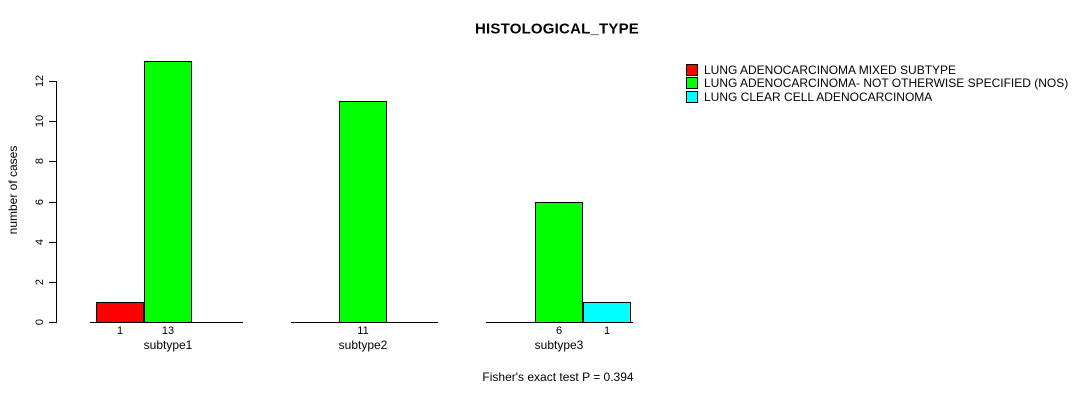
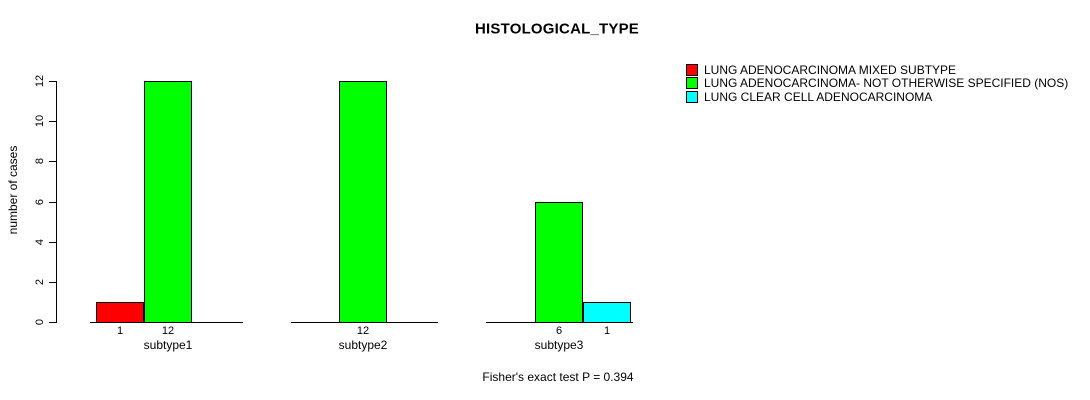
LUNG ADENOCARCINOMA- NOT OTHERWISE SPECIFIED (NOS)/subtype1: 13 -> 12
LUNG ADENOCARCINOMA- NOT OTHERWISE SPECIFIED (NOS)/subtype2: 11 -> 12
